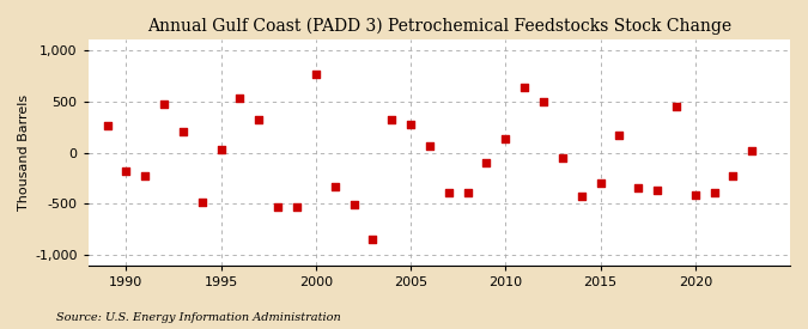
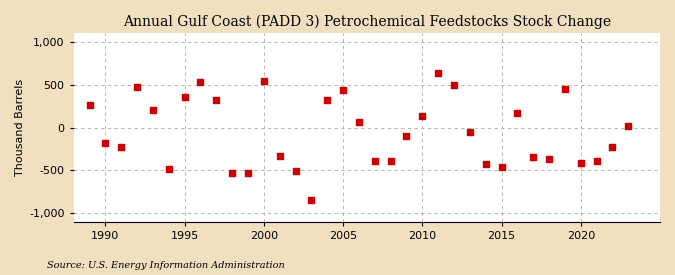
1995: 30 -> 360
2000: 770 -> 540
2005: 270 -> 440
2015: -300 -> -460
